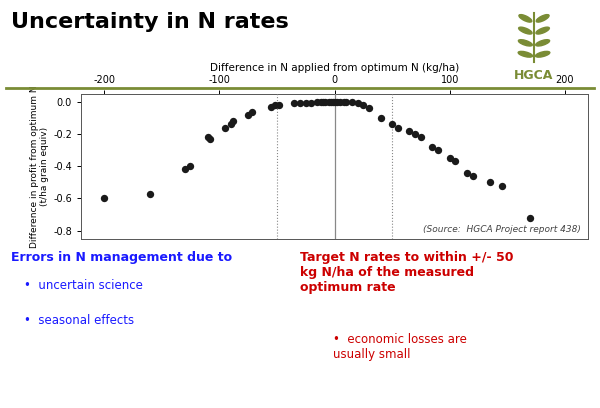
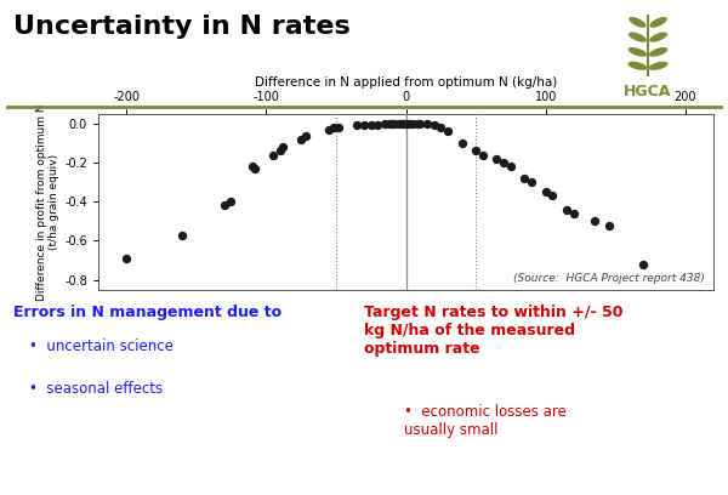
-200: -0.60 -> -0.69
